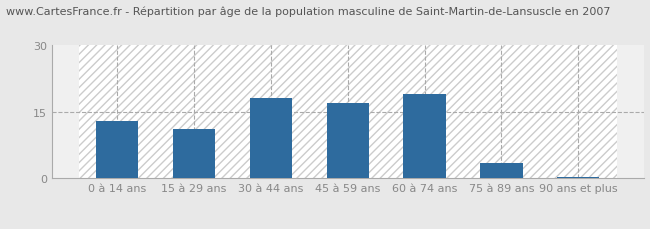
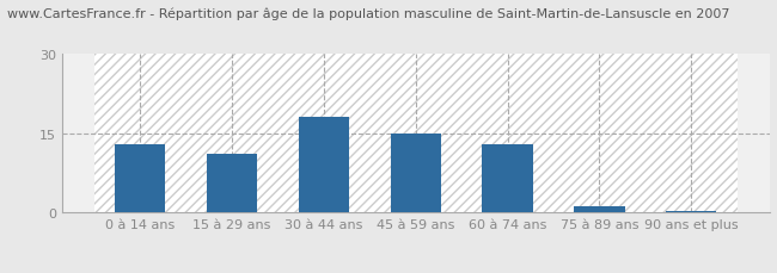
45 à 59 ans: 17.0 -> 15.0
60 à 74 ans: 19.0 -> 13.0
75 à 89 ans: 3.5 -> 1.2
